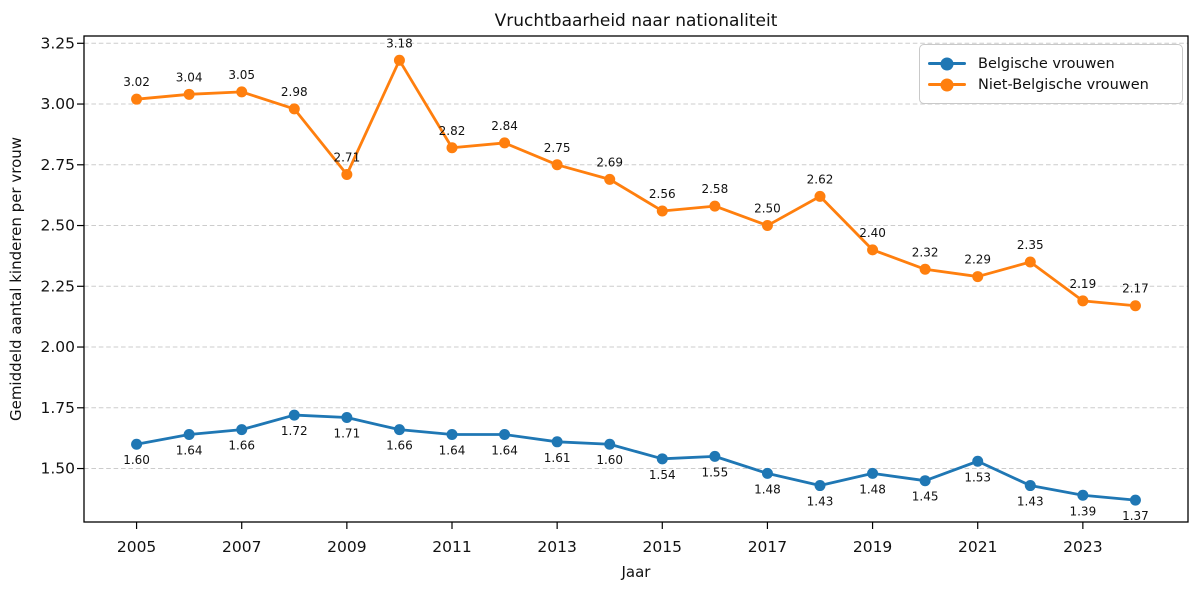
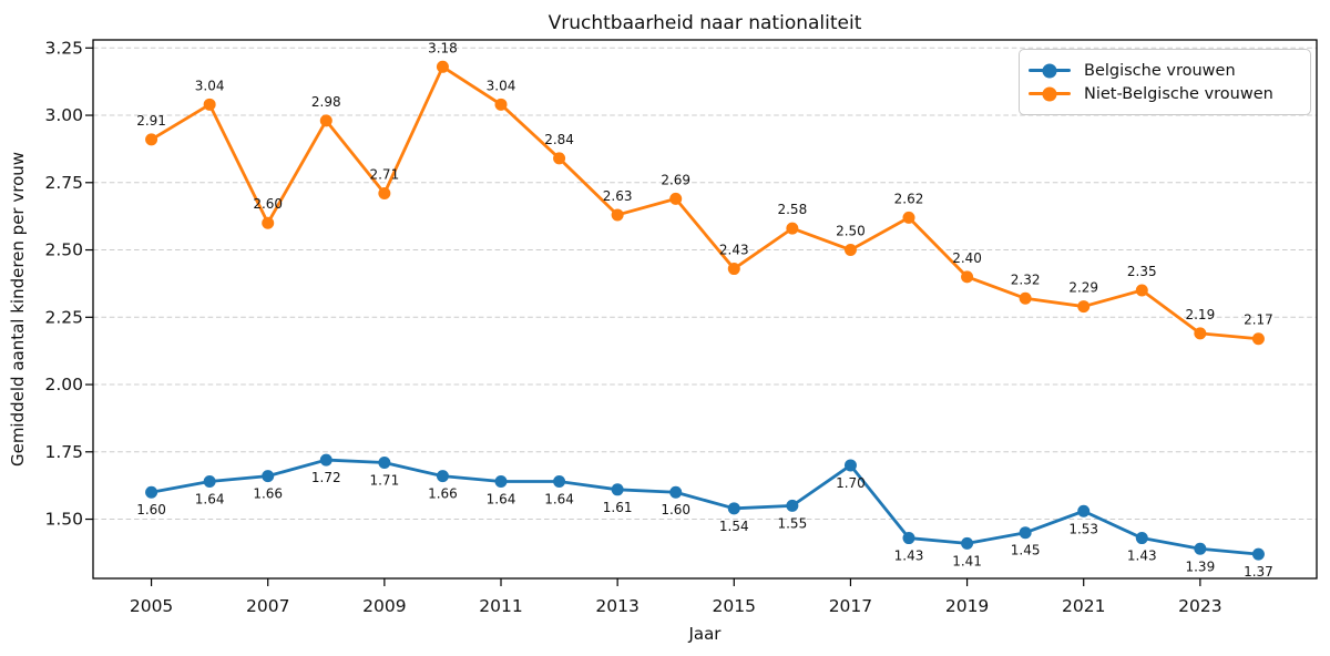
Niet-Belgische vrouwen/2005: 3.02 -> 2.91
Niet-Belgische vrouwen/2007: 3.05 -> 2.60
Niet-Belgische vrouwen/2011: 2.82 -> 3.04
Niet-Belgische vrouwen/2013: 2.75 -> 2.63
Niet-Belgische vrouwen/2015: 2.56 -> 2.43
Belgische vrouwen/2017: 1.48 -> 1.70
Belgische vrouwen/2019: 1.48 -> 1.41
